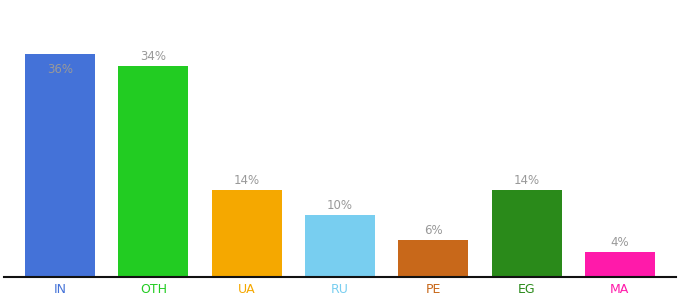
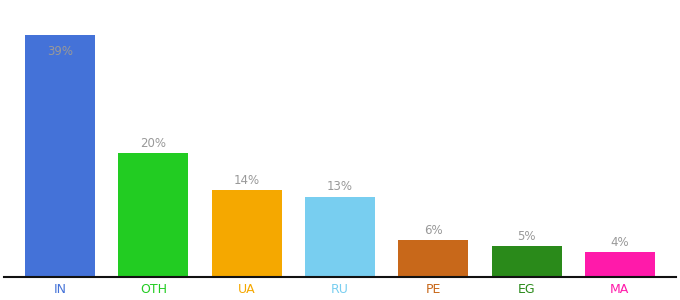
IN: 36% -> 39%
OTH: 34% -> 20%
RU: 10% -> 13%
EG: 14% -> 5%
